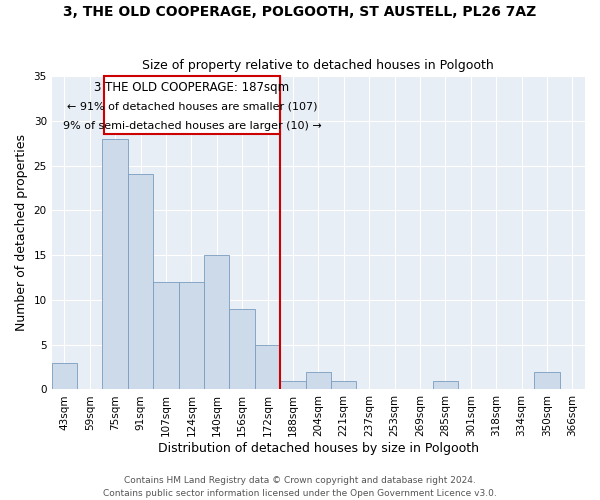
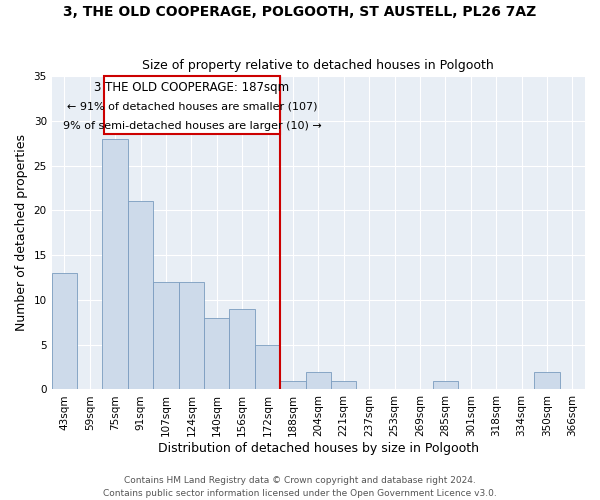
43sqm: 3 -> 13
91sqm: 24 -> 21
140sqm: 15 -> 8
